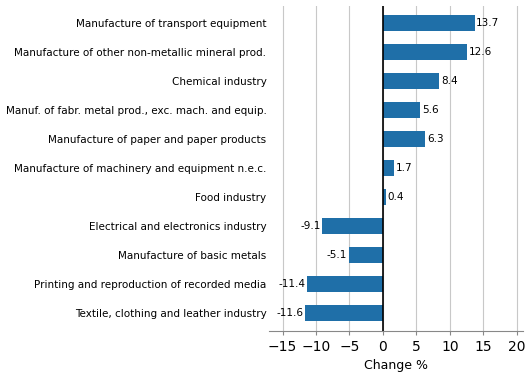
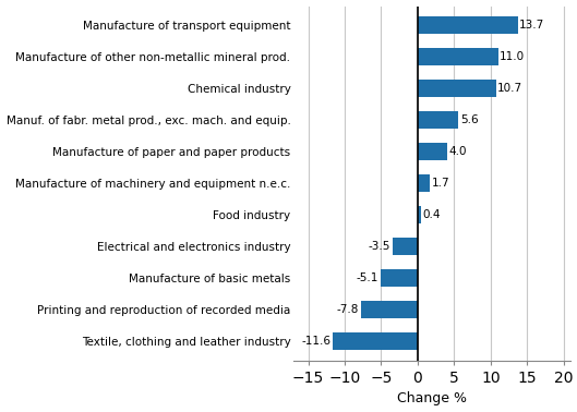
Manufacture of other non-metallic mineral prod.: 12.6 -> 11.0
Chemical industry: 8.4 -> 10.7
Manufacture of paper and paper products: 6.3 -> 4.0
Electrical and electronics industry: -9.1 -> -3.5
Printing and reproduction of recorded media: -11.4 -> -7.8
